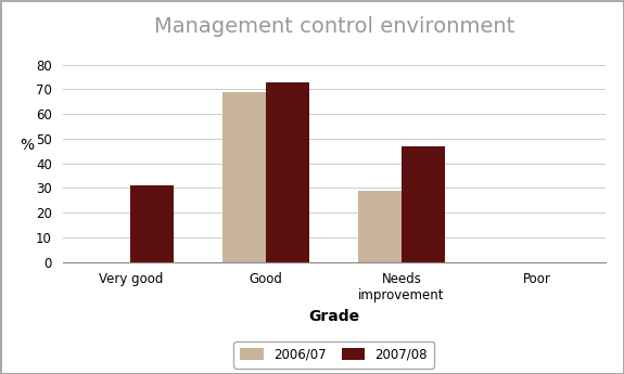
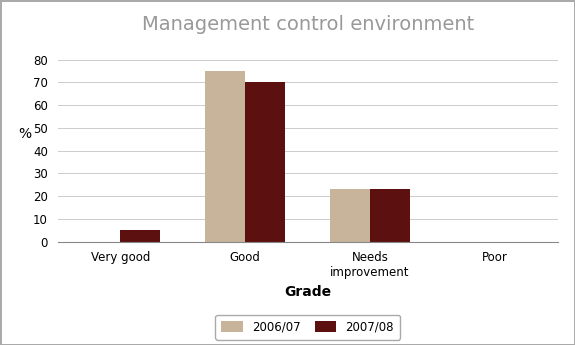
2007/08/Very good: 31 -> 5
2006/07/Good: 69 -> 75
2007/08/Good: 73 -> 70
2006/07/Needs improvement: 29 -> 23
2007/08/Needs improvement: 47 -> 23
